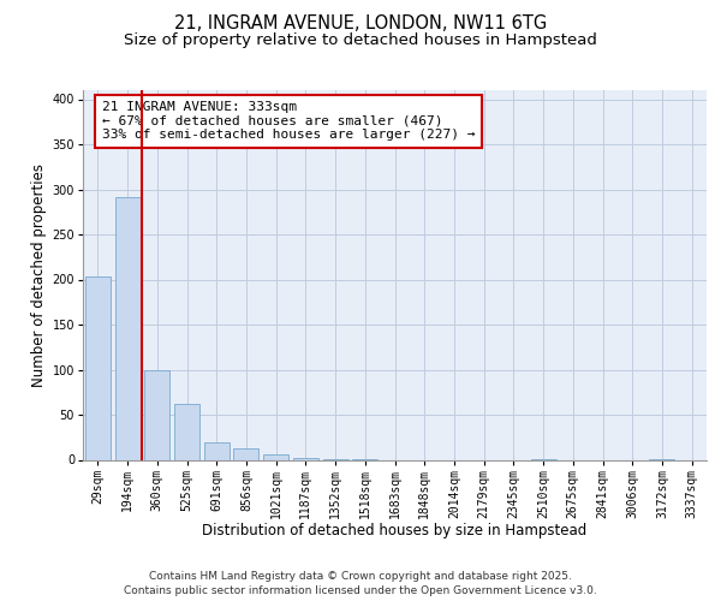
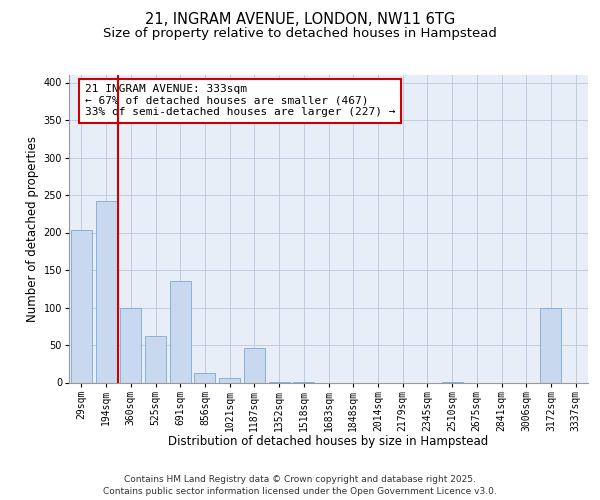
194sqm: 292 -> 242
691sqm: 20 -> 136
1187sqm: 2 -> 46
3172sqm: 1 -> 100
